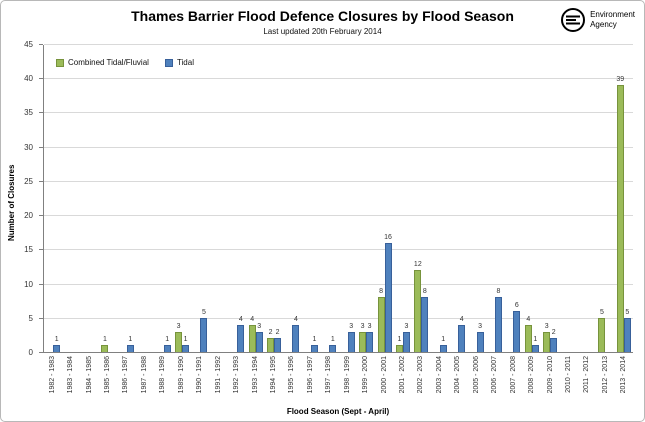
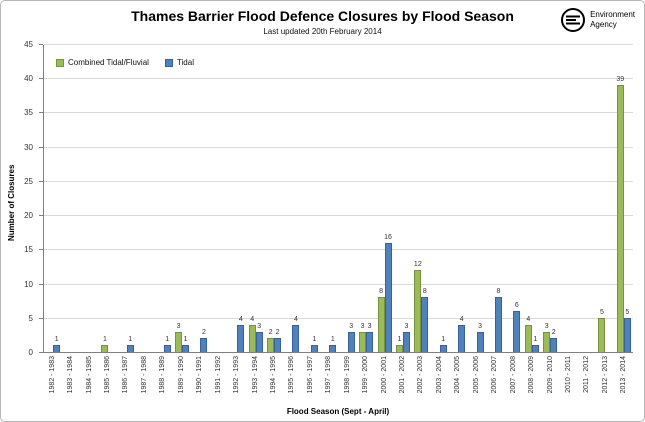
Tidal/1990 - 1991: 5 -> 2
